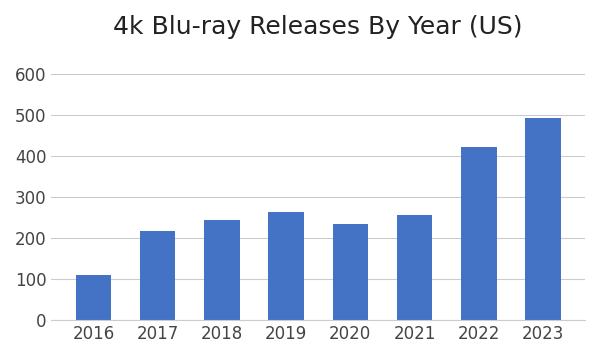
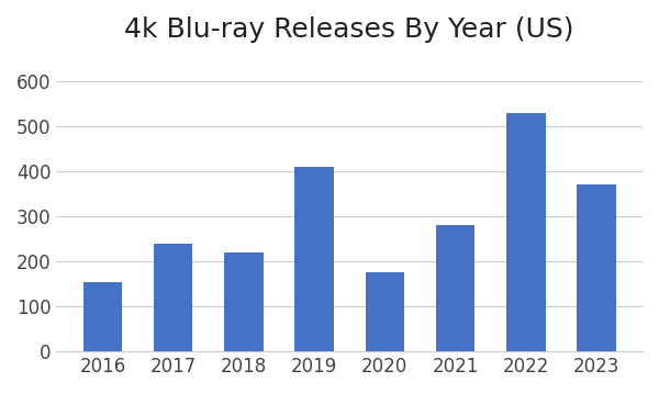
2016: 110 -> 155
2017: 218 -> 240
2018: 245 -> 220
2019: 263 -> 410
2020: 235 -> 175
2021: 257 -> 280
2022: 422 -> 530
2023: 492 -> 370
